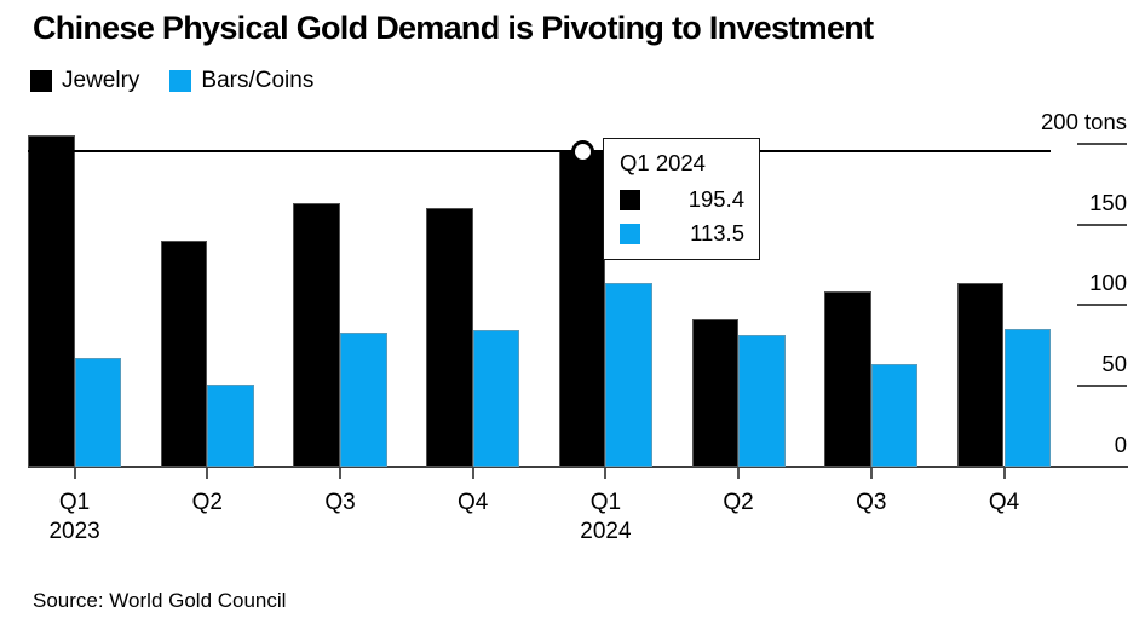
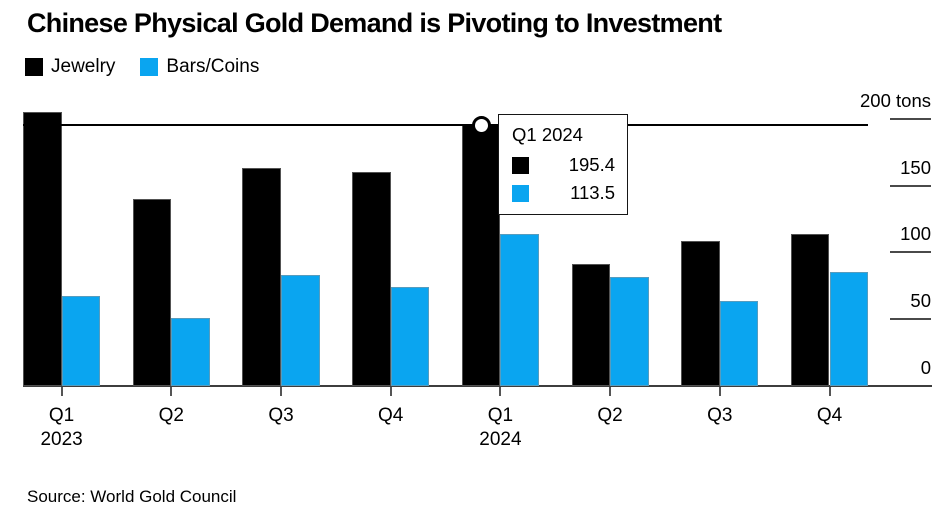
Bars/Coins/Q4 2023: 84 -> 74
